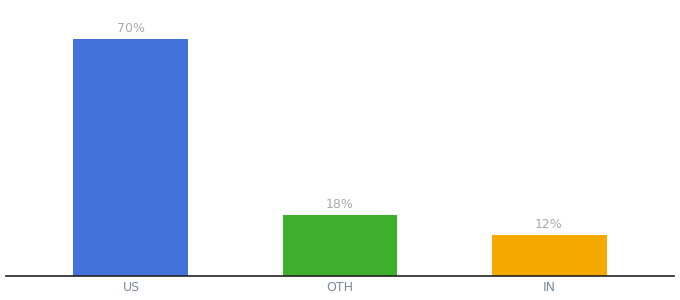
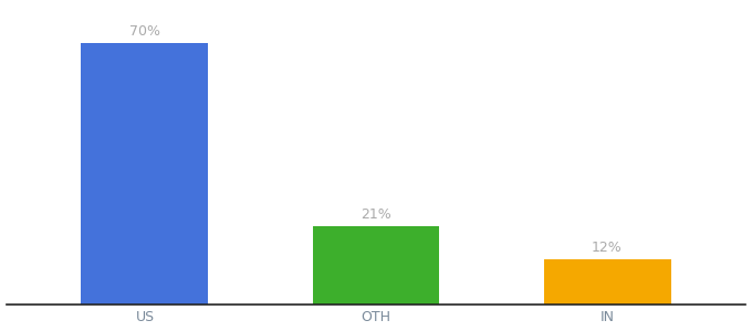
OTH: 18% -> 21%
